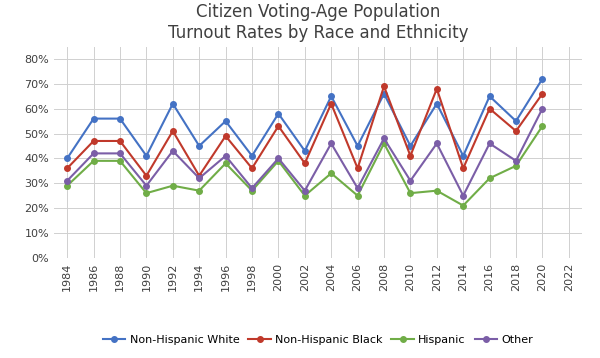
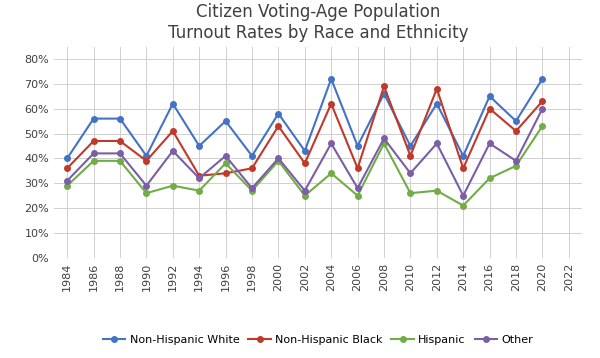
Non-Hispanic Black/1990: 33% -> 39%
Non-Hispanic Black/1996: 49% -> 34%
Non-Hispanic White/2004: 65% -> 72%
Other/2010: 31% -> 34%
Non-Hispanic Black/2020: 66% -> 63%
